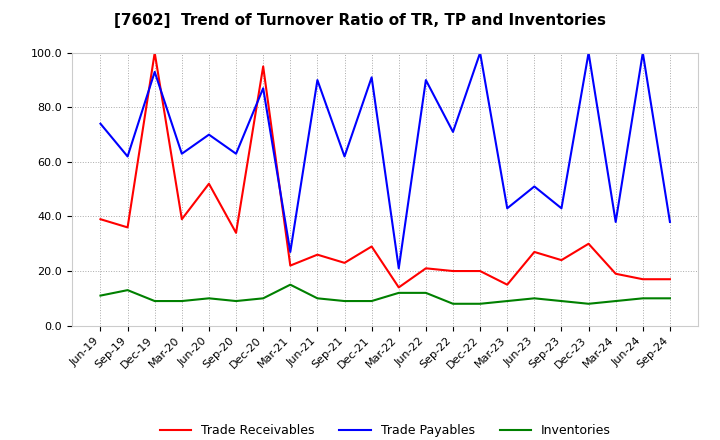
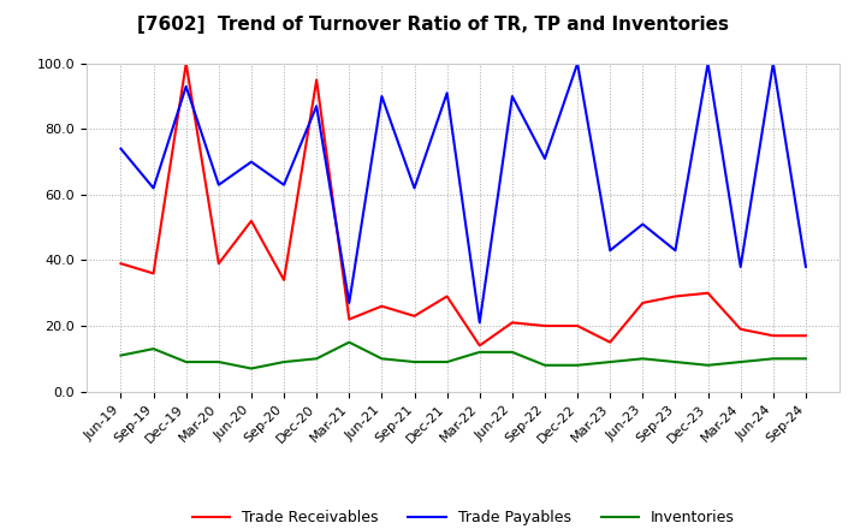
Inventories/Jun-20: 10 -> 7
Trade Receivables/Sep-23: 24 -> 29
